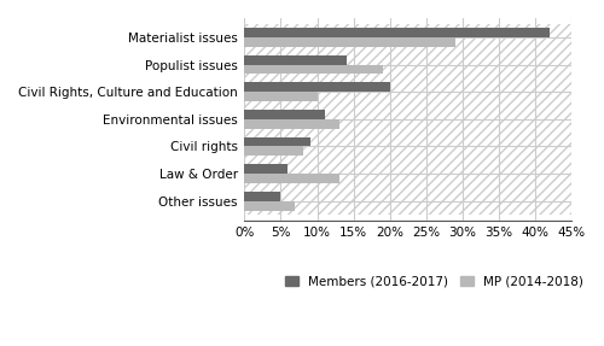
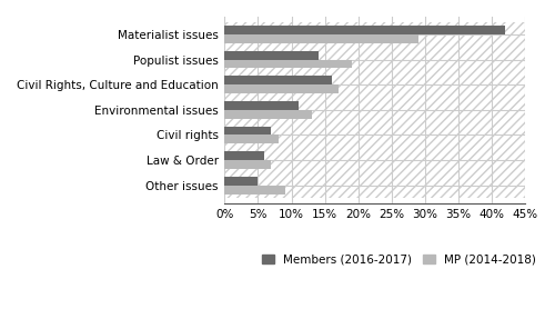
Members (2016-2017)/Civil Rights, Culture and Education: 20% -> 16%
MP (2014-2018)/Civil Rights, Culture and Education: 10% -> 17%
Members (2016-2017)/Civil rights: 9% -> 7%
MP (2014-2018)/Law & Order: 13% -> 7%
MP (2014-2018)/Other issues: 7% -> 9%
